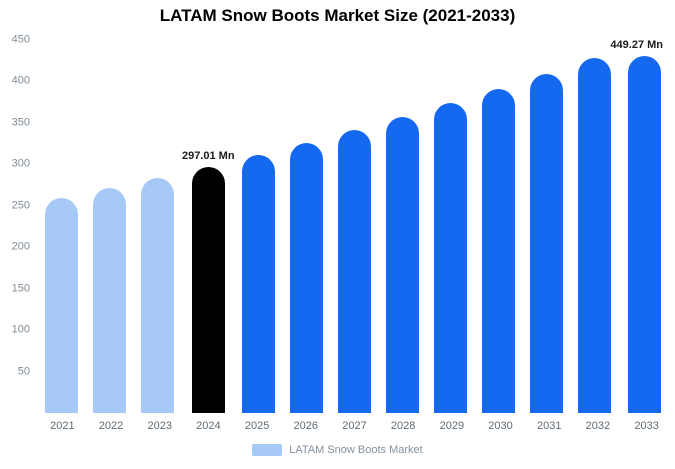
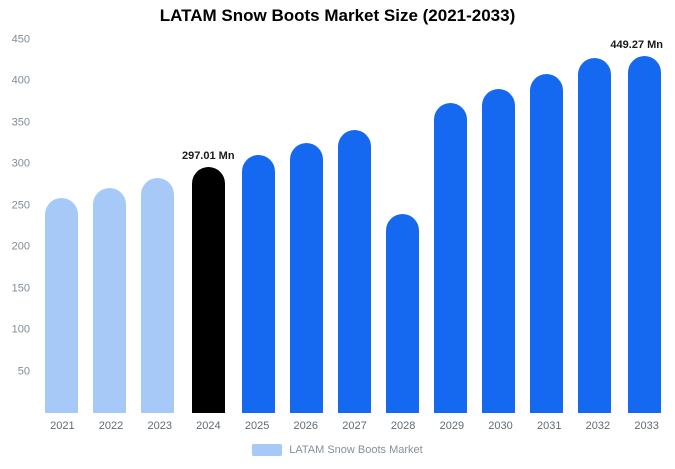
2028: 360 -> 240
